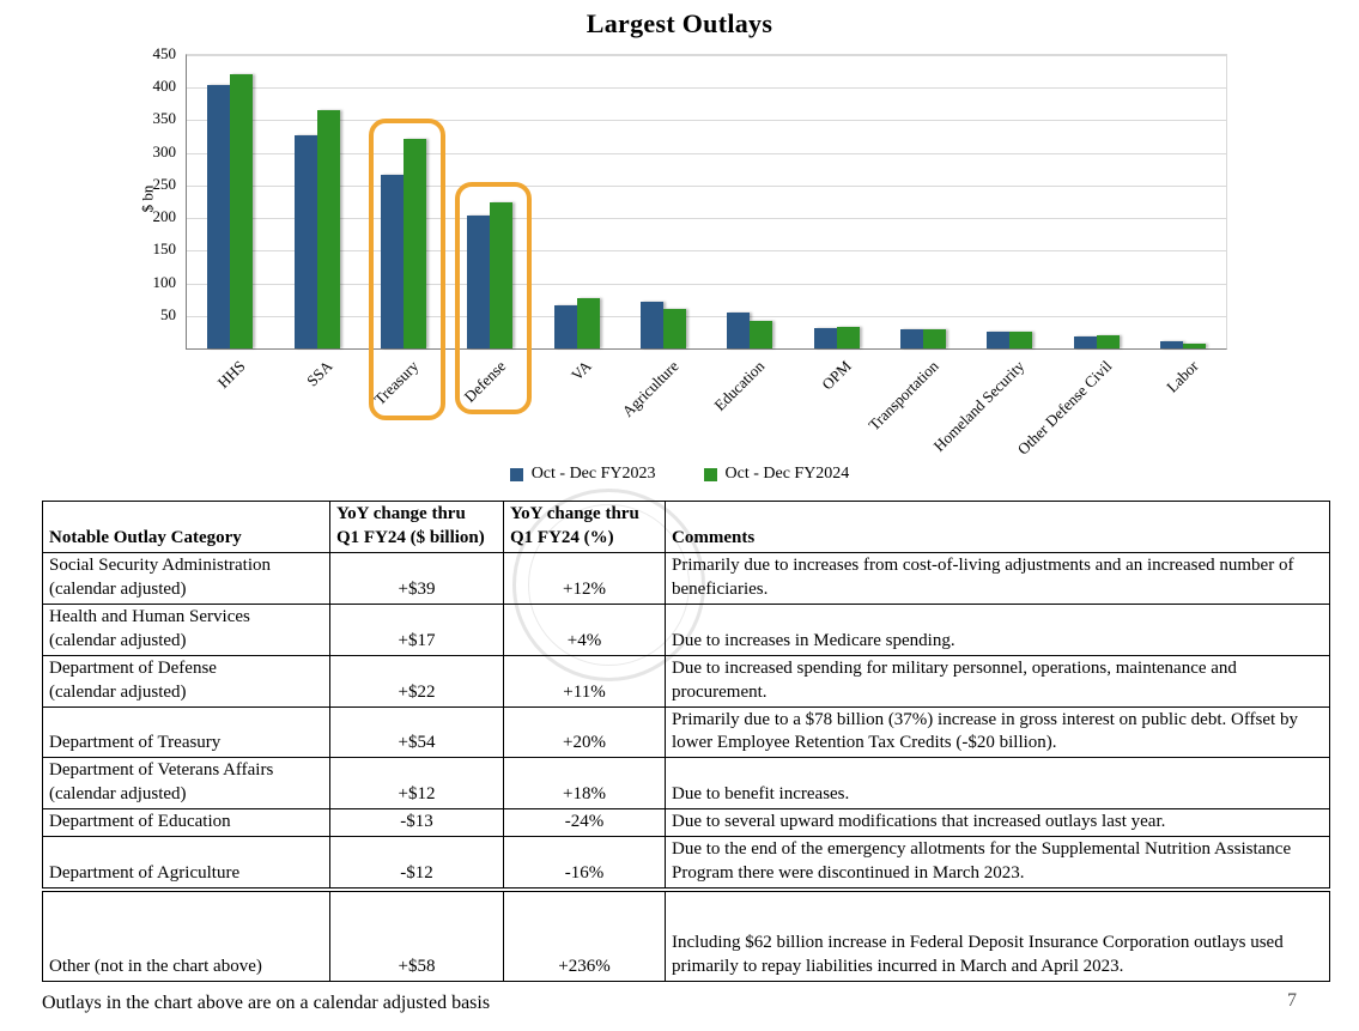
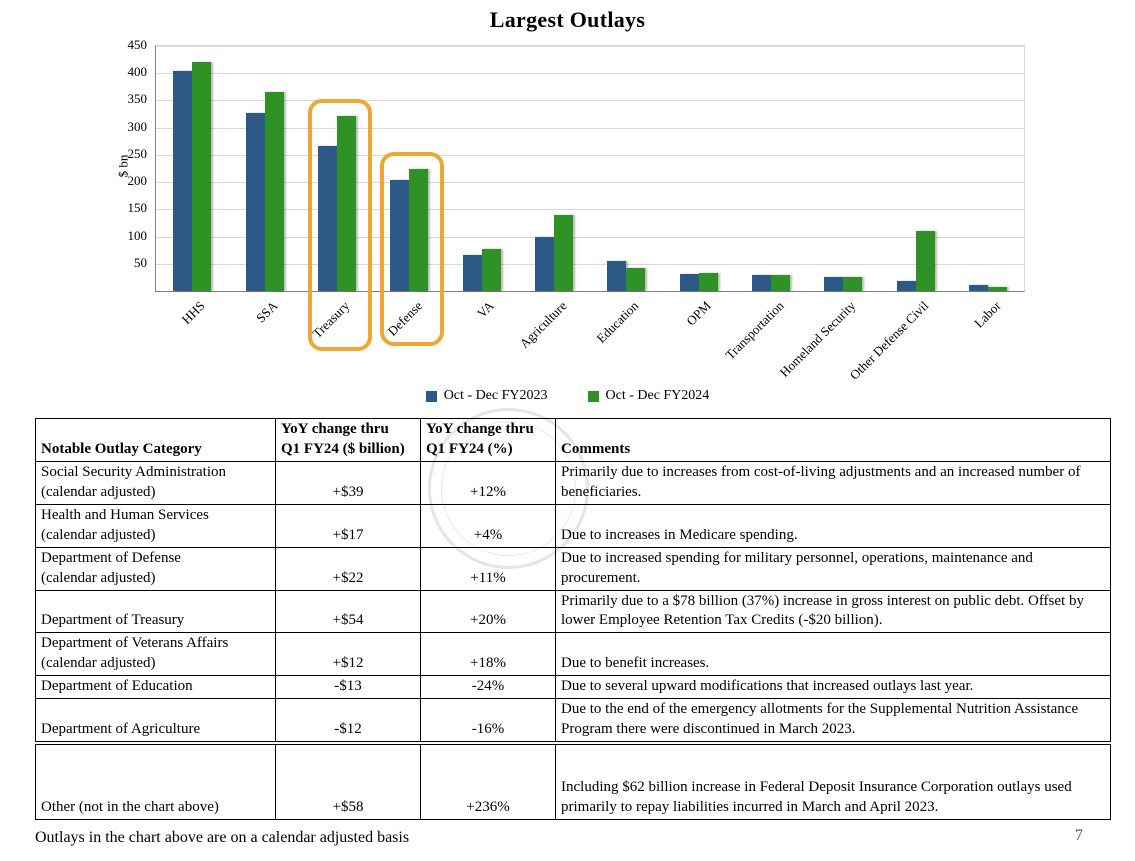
Oct - Dec FY2023/Agriculture: 70 -> 100
Oct - Dec FY2024/Agriculture: 60 -> 140
Oct - Dec FY2024/Other Defense Civil: 20 -> 110
